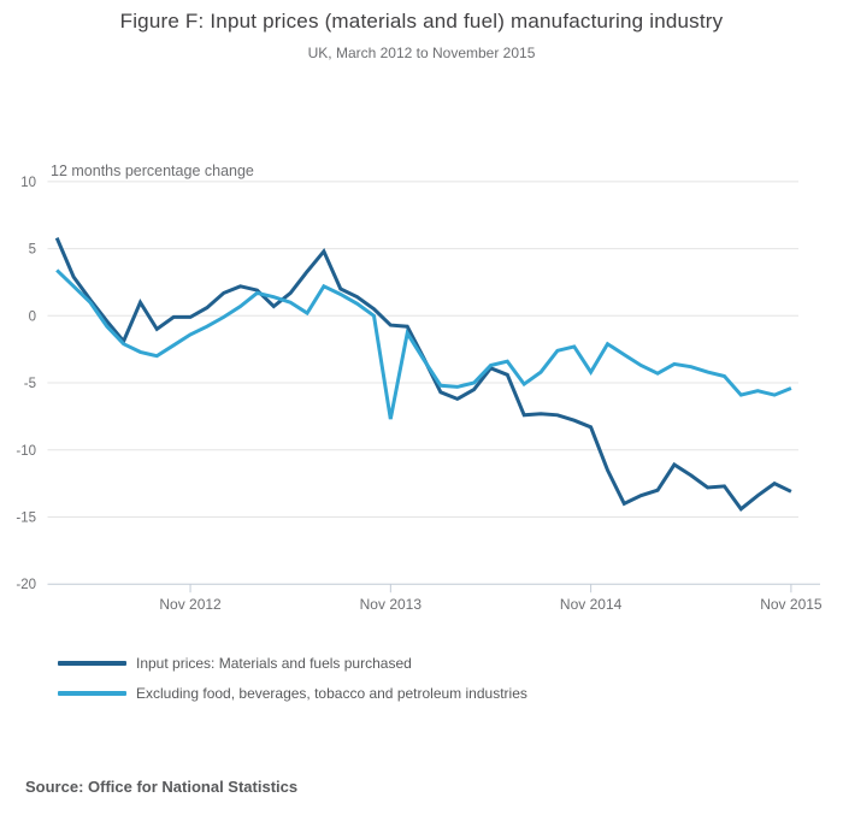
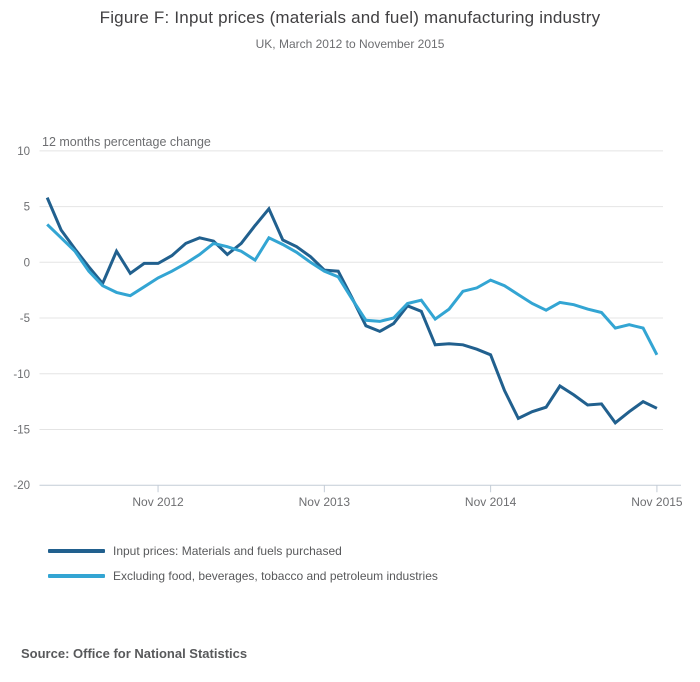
Excluding food, beverages, tobacco and petroleum industries/Nov 2013: -7.7 -> -0.8
Excluding food, beverages, tobacco and petroleum industries/Nov 2014: -4.2 -> -1.6
Excluding food, beverages, tobacco and petroleum industries/Nov 2015: -5.4 -> -8.3
